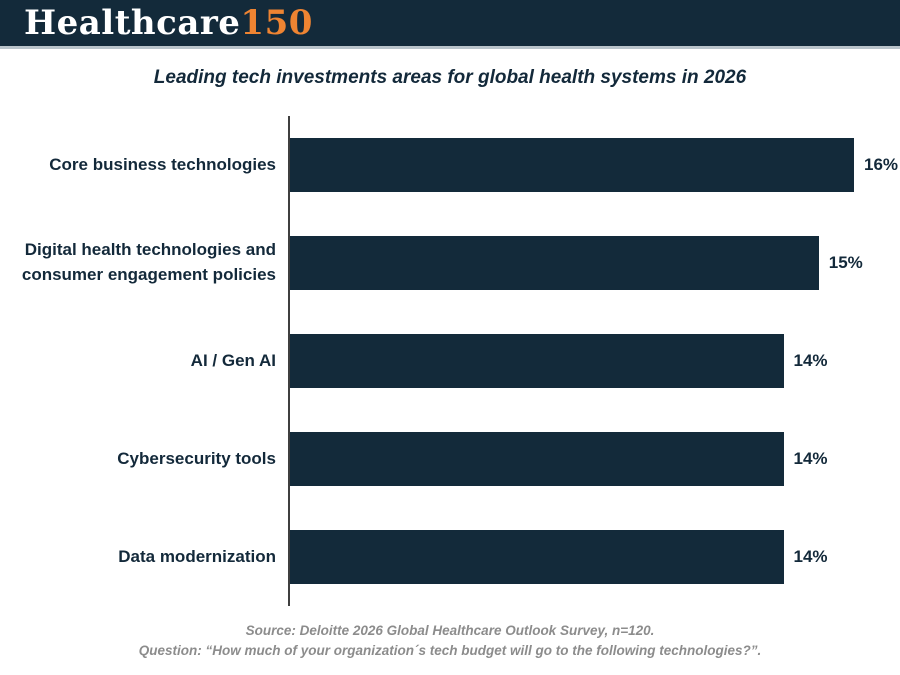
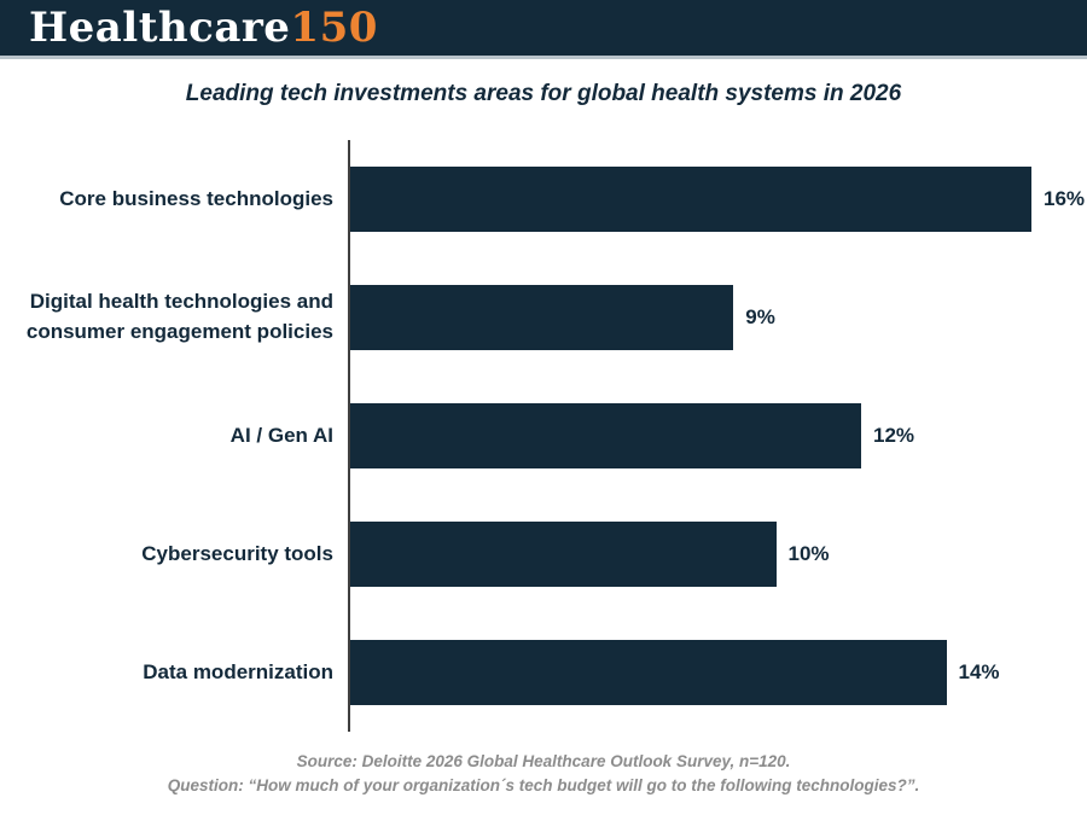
Digital health technologies and consumer engagement policies: 15% -> 9%
AI / Gen AI: 14% -> 12%
Cybersecurity tools: 14% -> 10%
